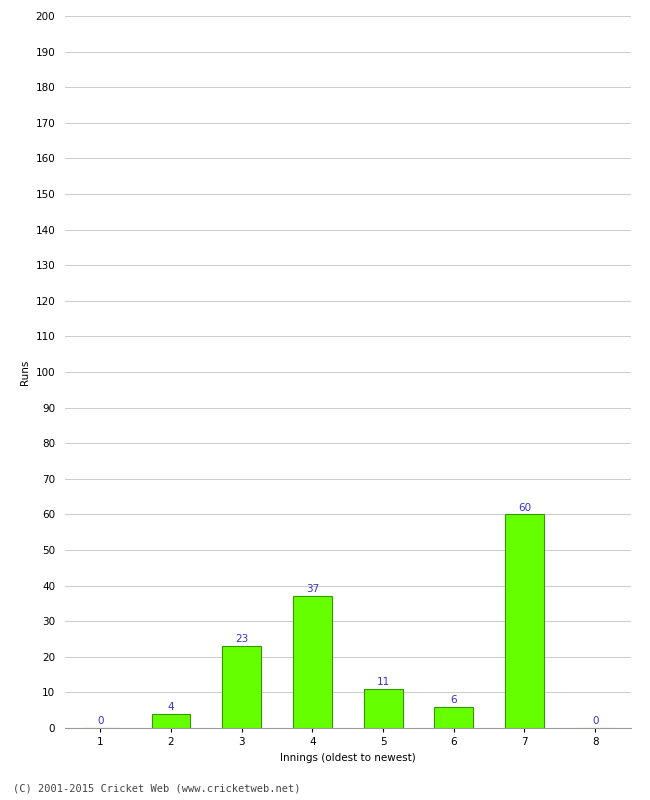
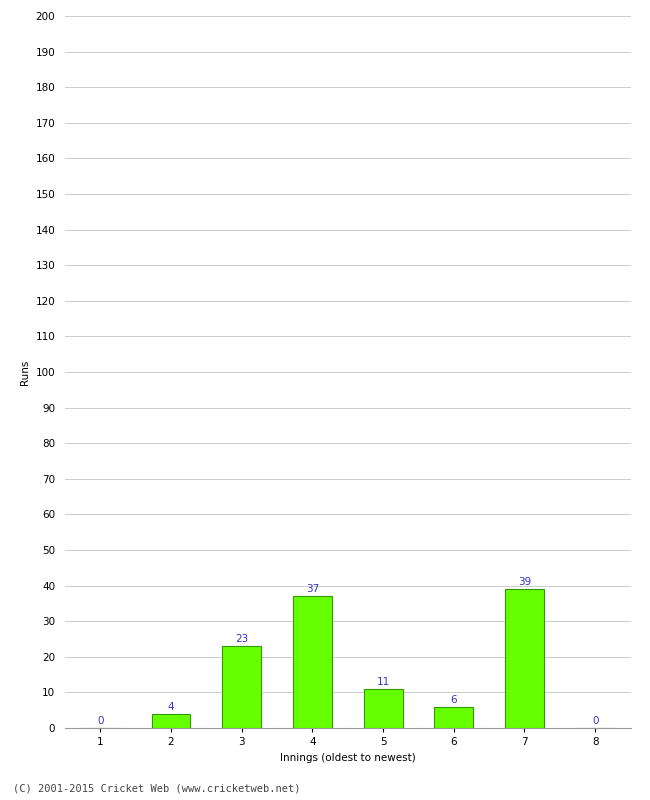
7: 60 -> 39
